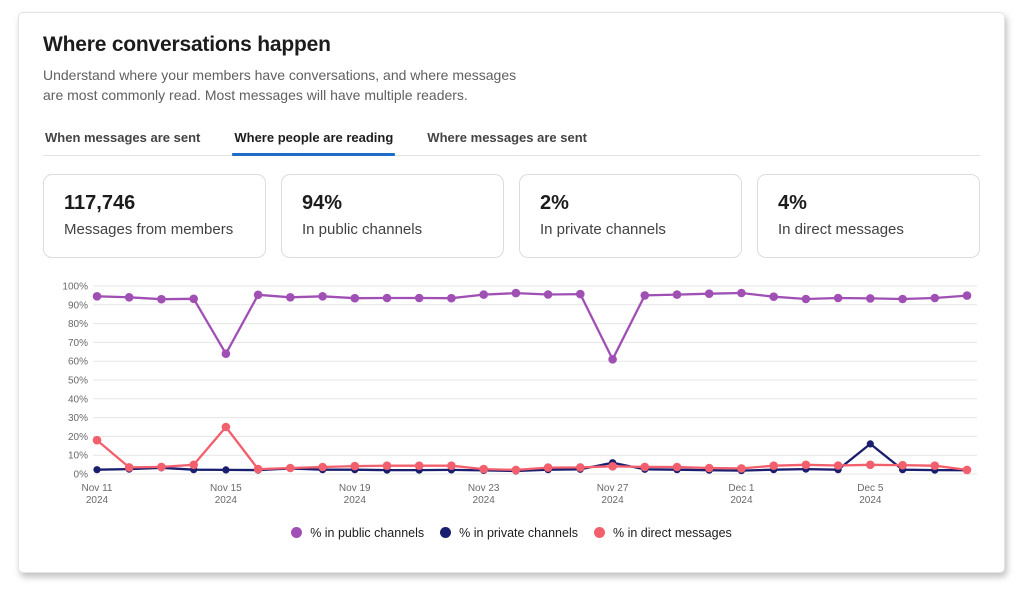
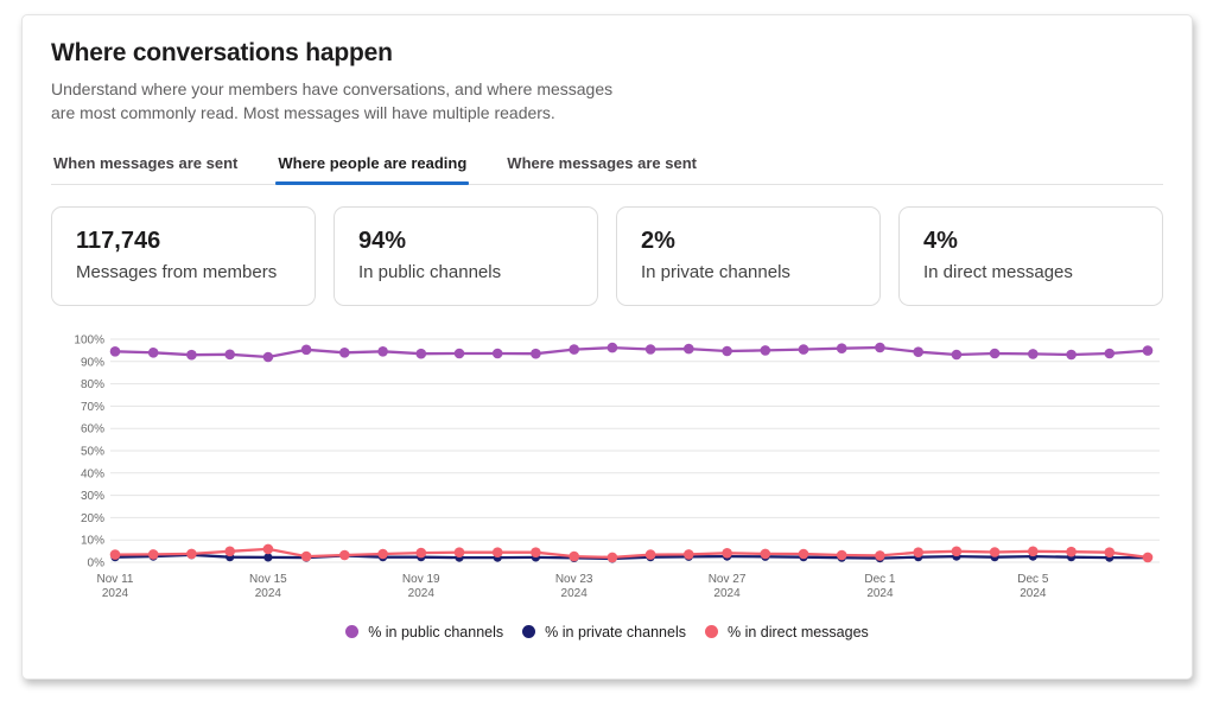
% in direct messages/Nov 11: 18% -> 3%
% in public channels/Nov 15: 64% -> 92%
% in direct messages/Nov 15: 25% -> 6%
% in public channels/Nov 27: 61% -> 95%
% in private channels/Nov 27: 6% -> 3%
% in private channels/Dec 5: 16% -> 3%
